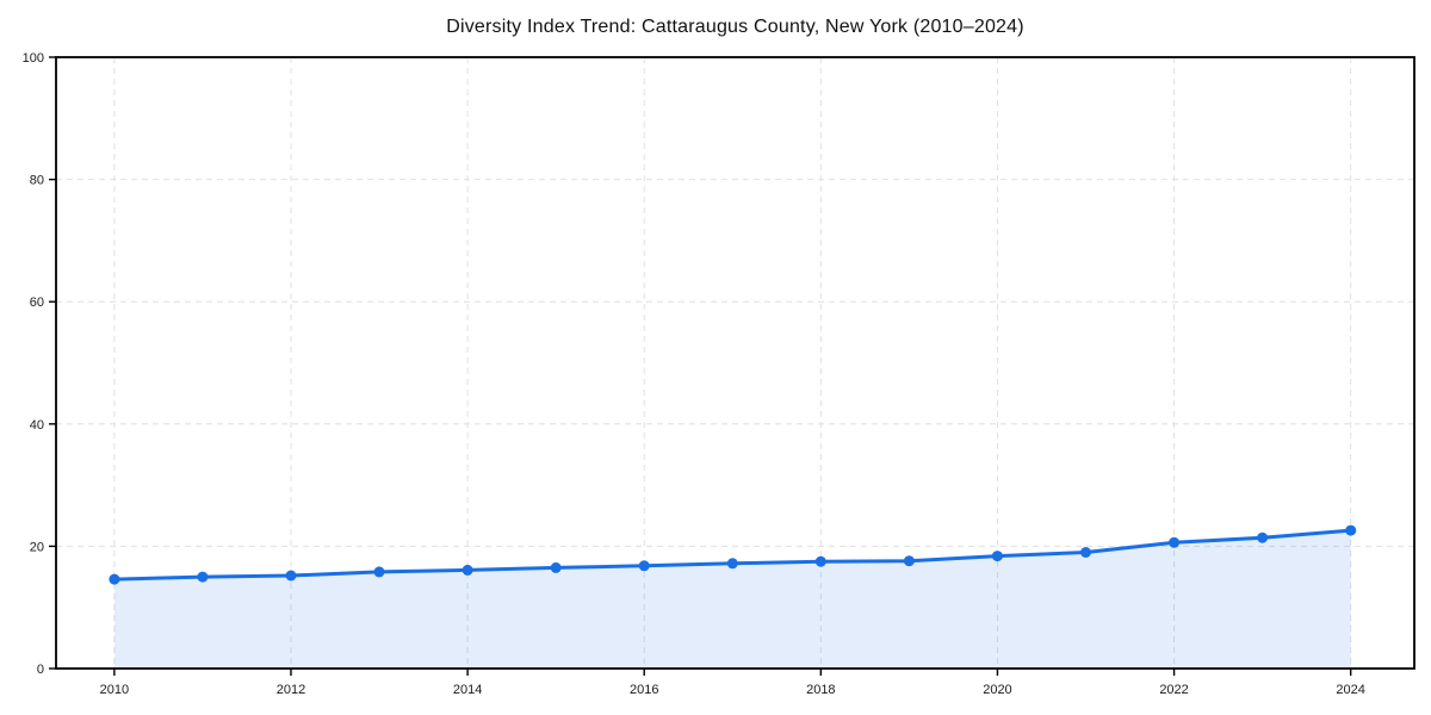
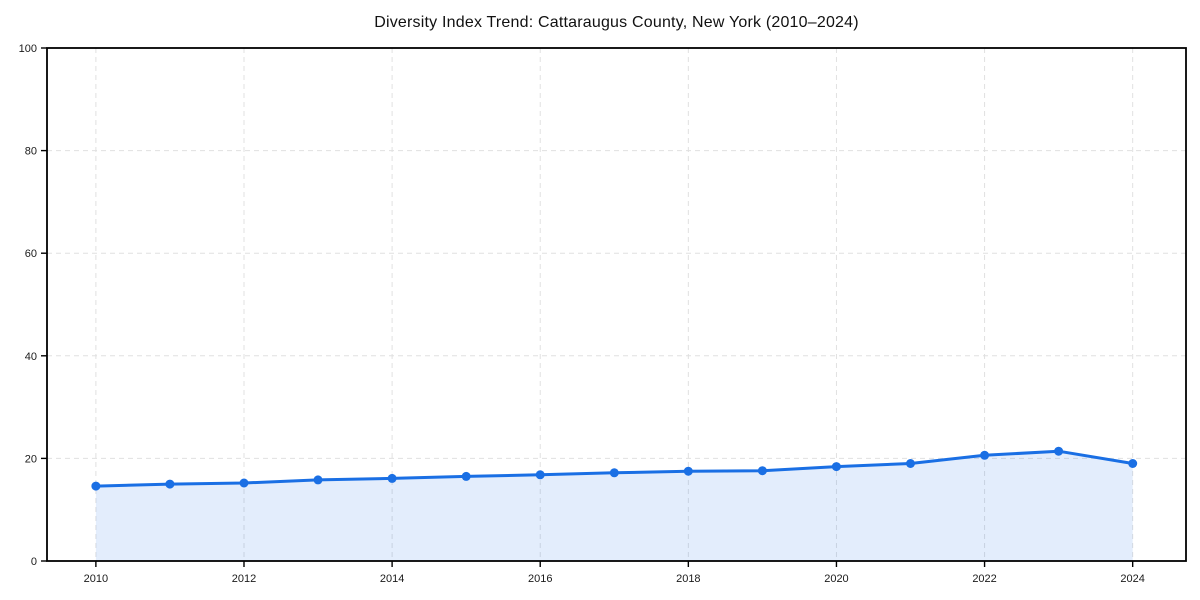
2024: 23 -> 19
